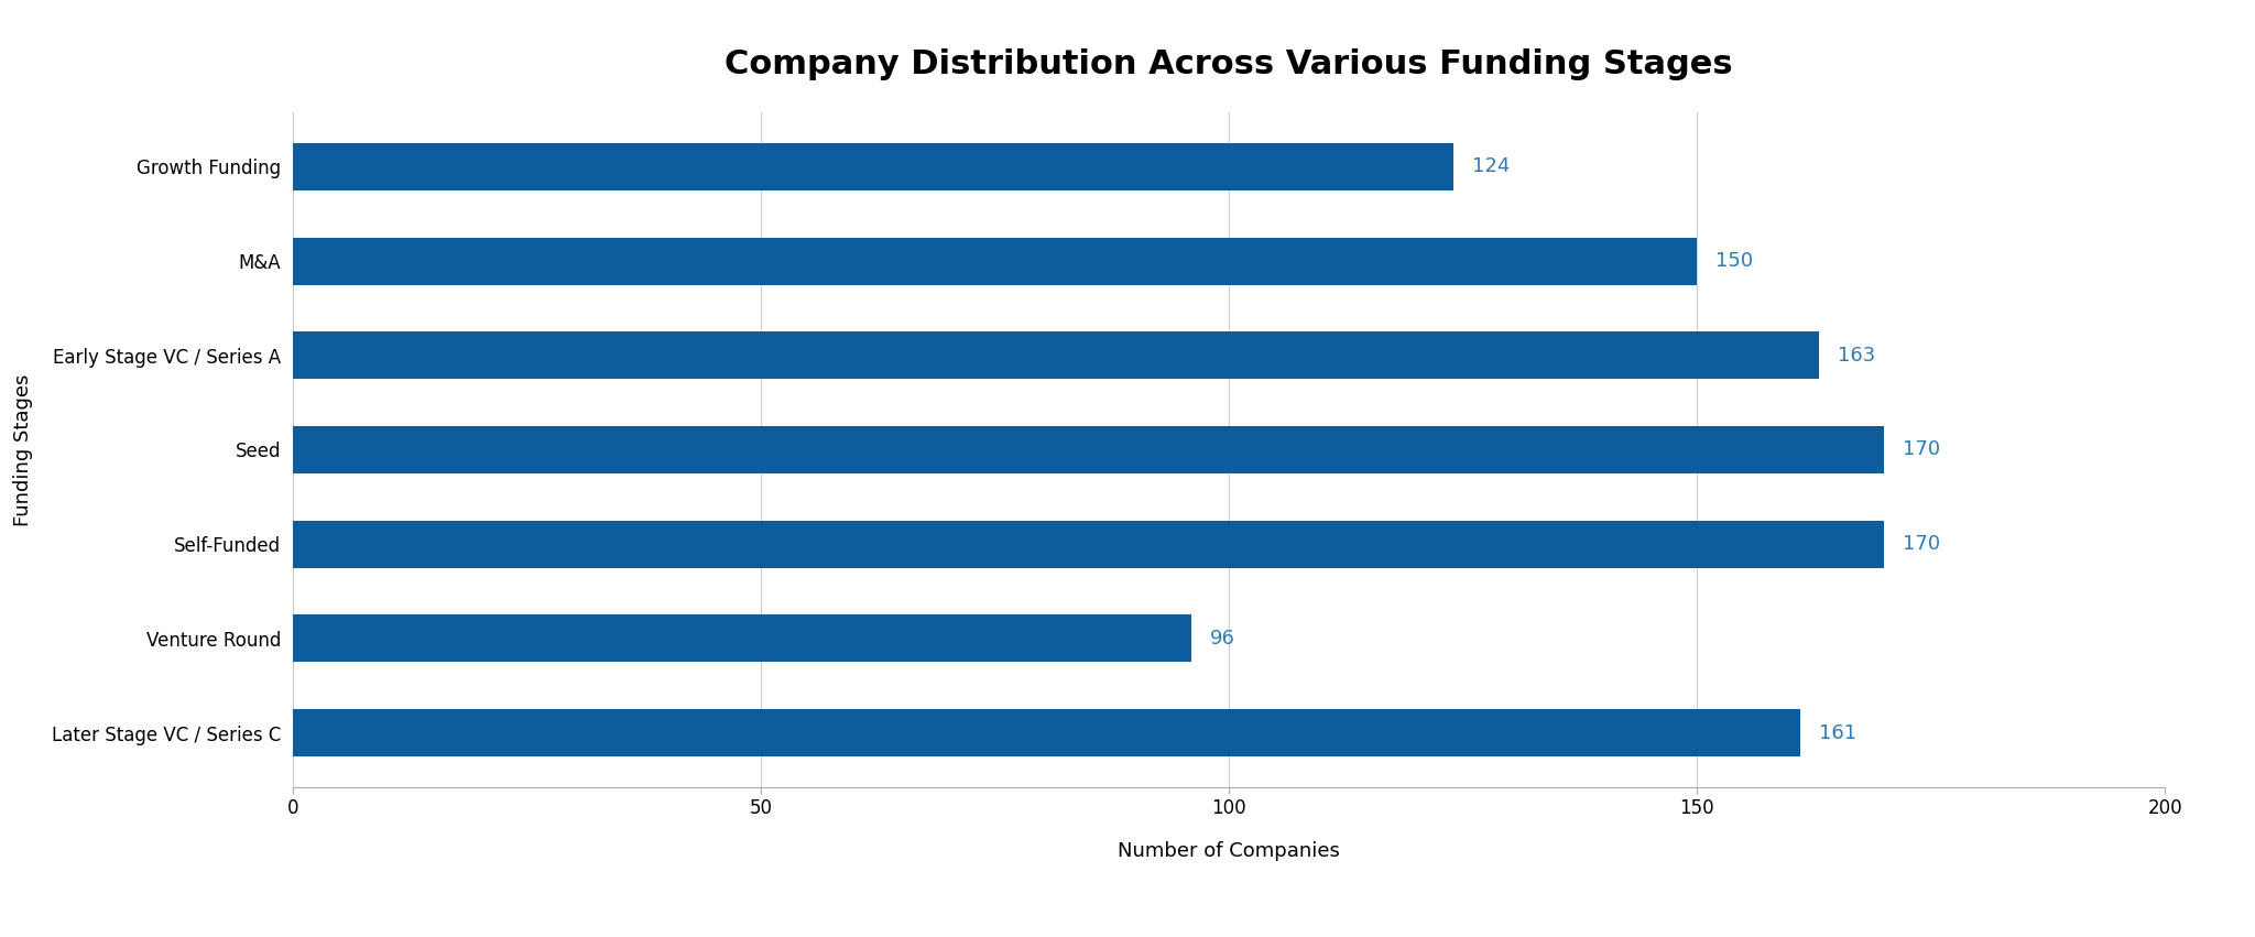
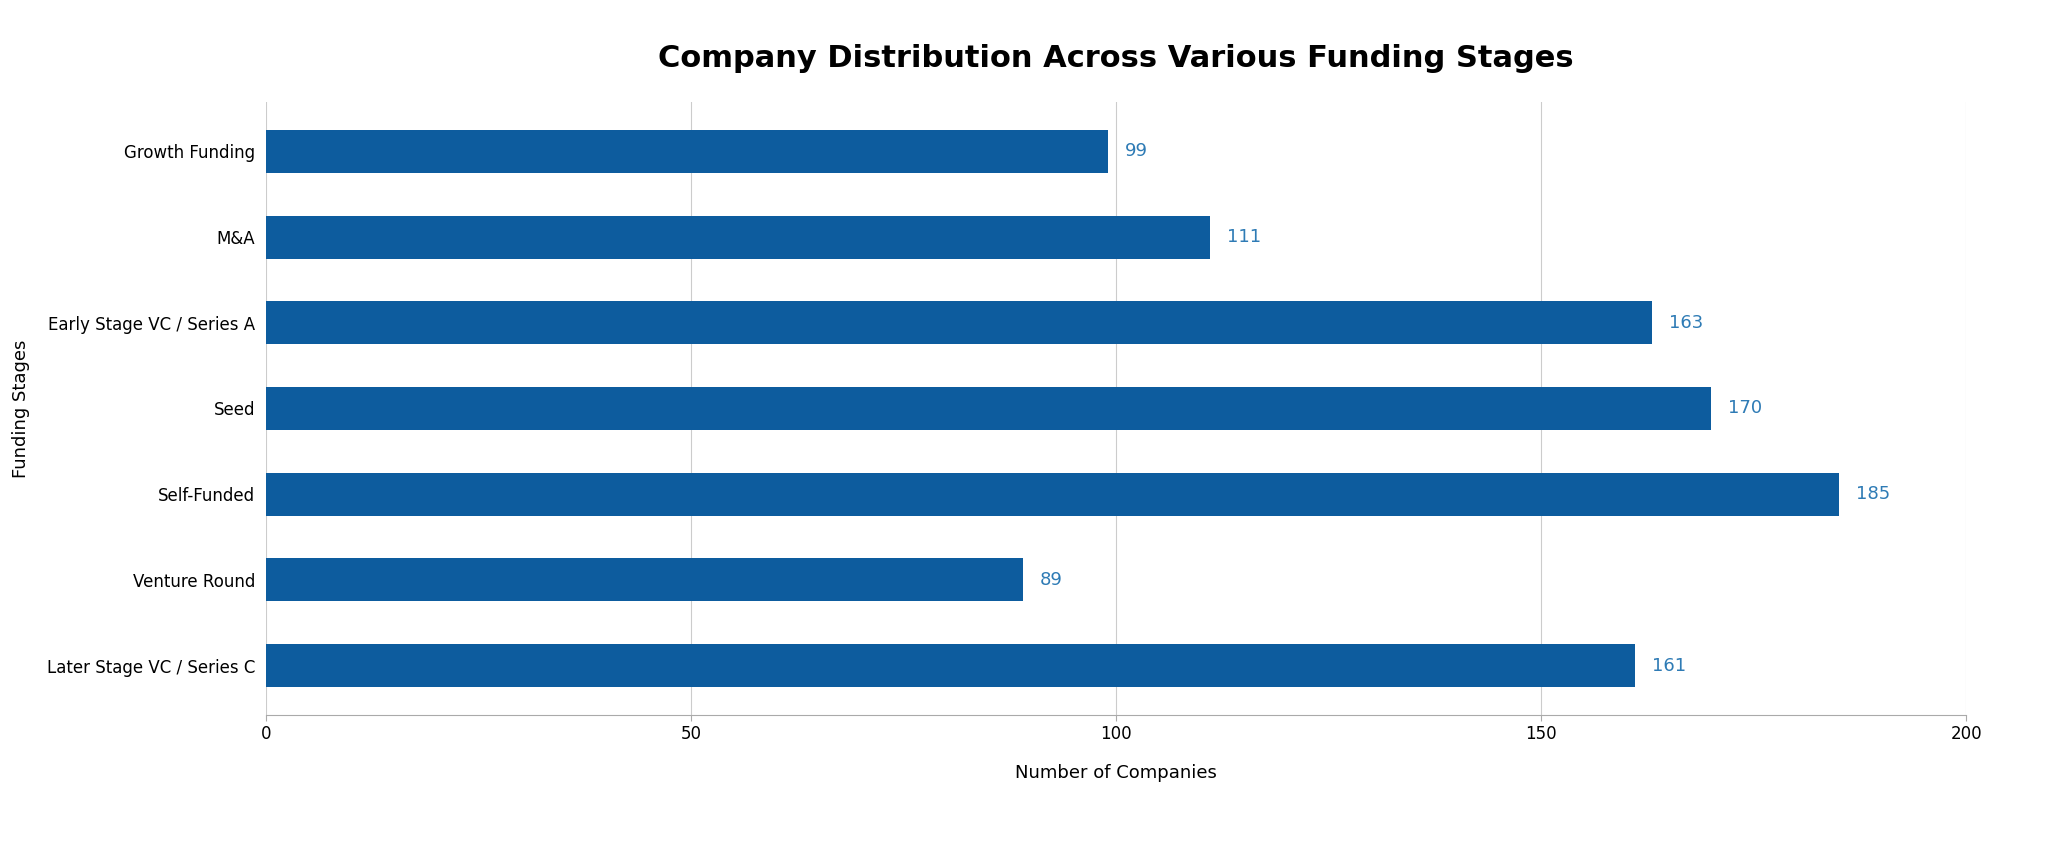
Growth Funding: 124 -> 99
M&A: 150 -> 111
Self-Funded: 170 -> 185
Venture Round: 96 -> 89
